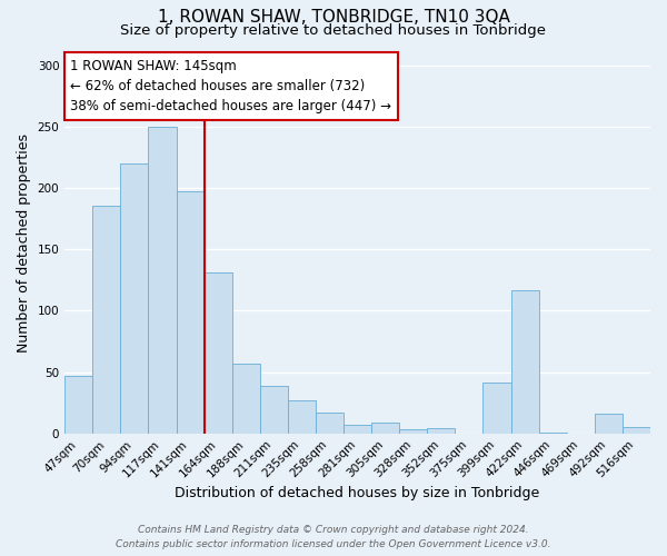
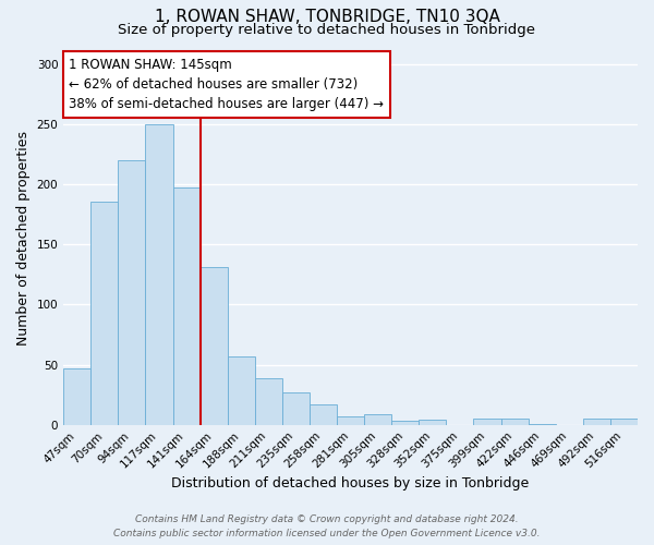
399sqm: 41 -> 5
422sqm: 117 -> 5
492sqm: 16 -> 5
